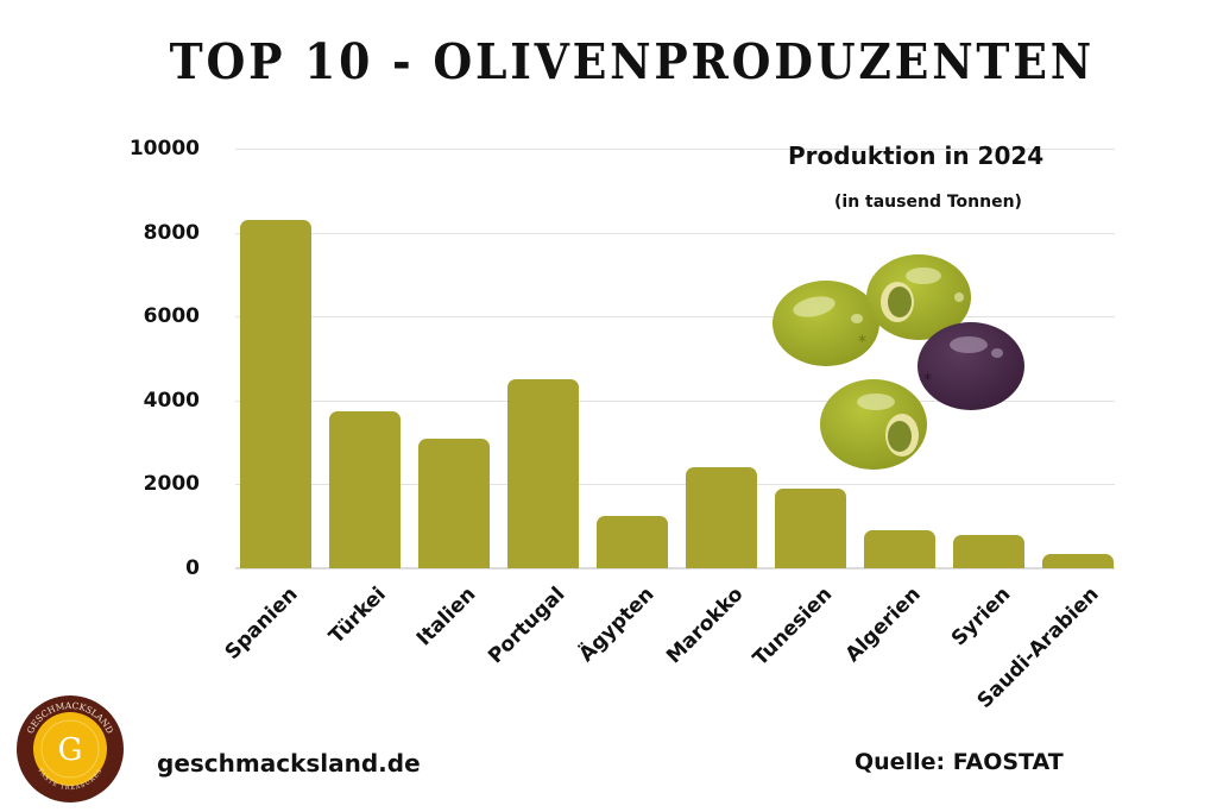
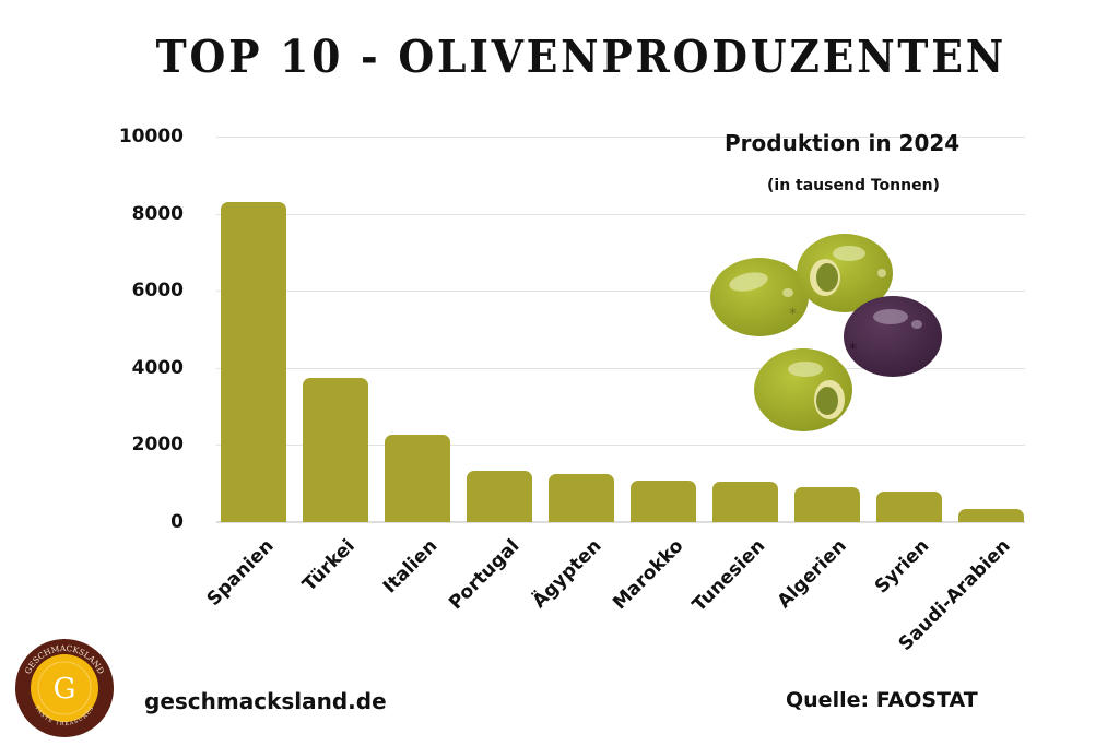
Italien: 3100 -> 2300
Portugal: 4500 -> 1300
Marokko: 2400 -> 1100
Tunesien: 1900 -> 1000
